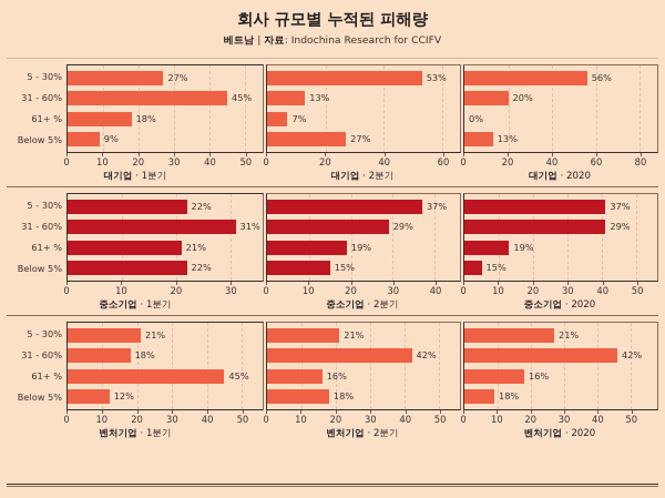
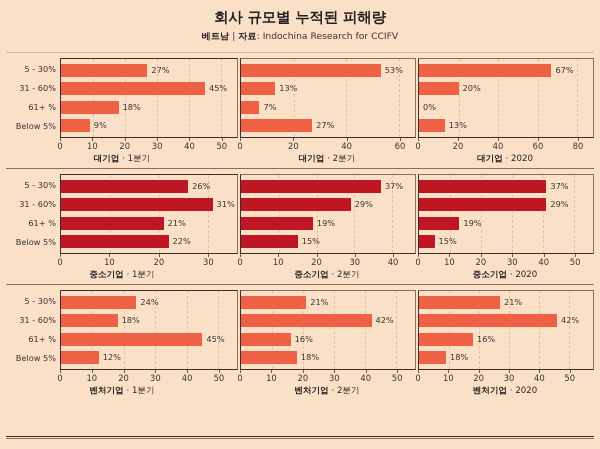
대기업 · 2020/5 - 30%: 56% -> 67%
중소기업 · 1분기/5 - 30%: 22% -> 26%
벤처기업 · 1분기/5 - 30%: 21% -> 24%
